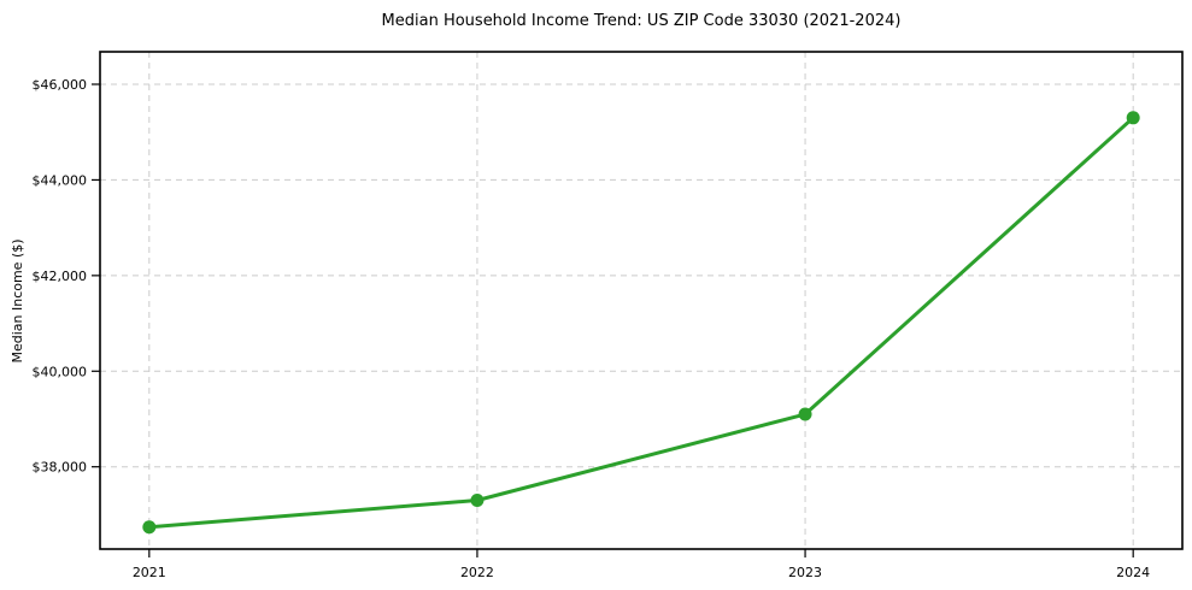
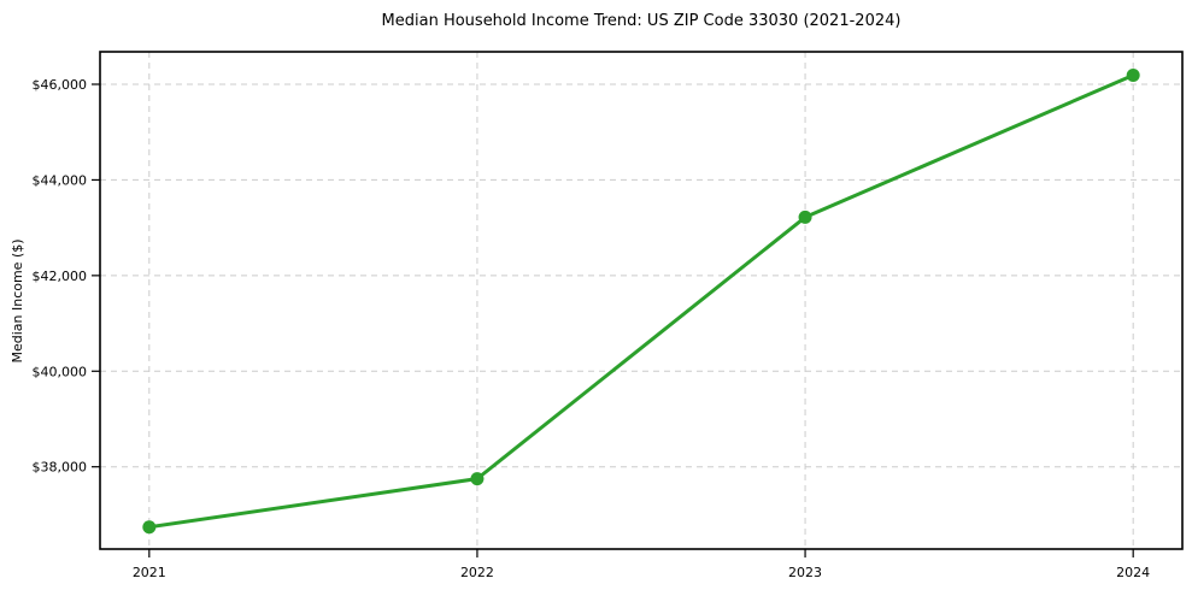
2022: $37300 -> $37800
2023: $39100 -> $43200
2024: $45300 -> $46200
